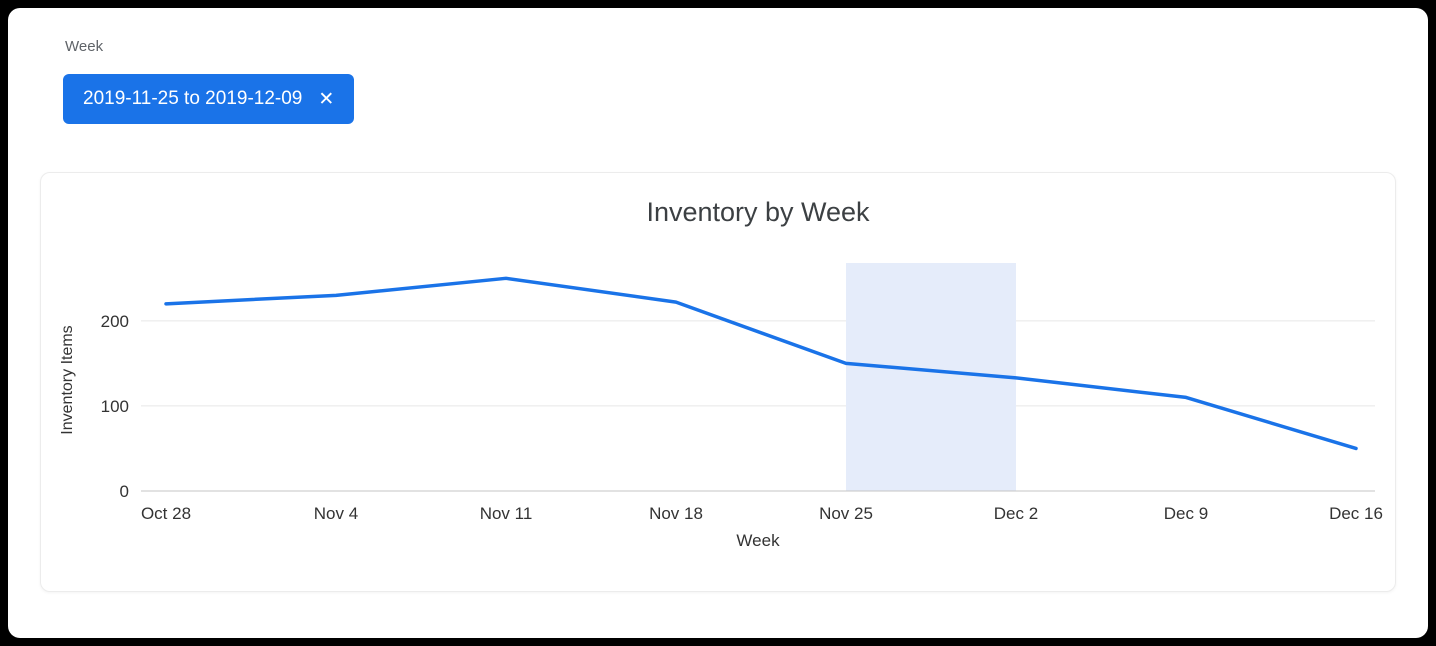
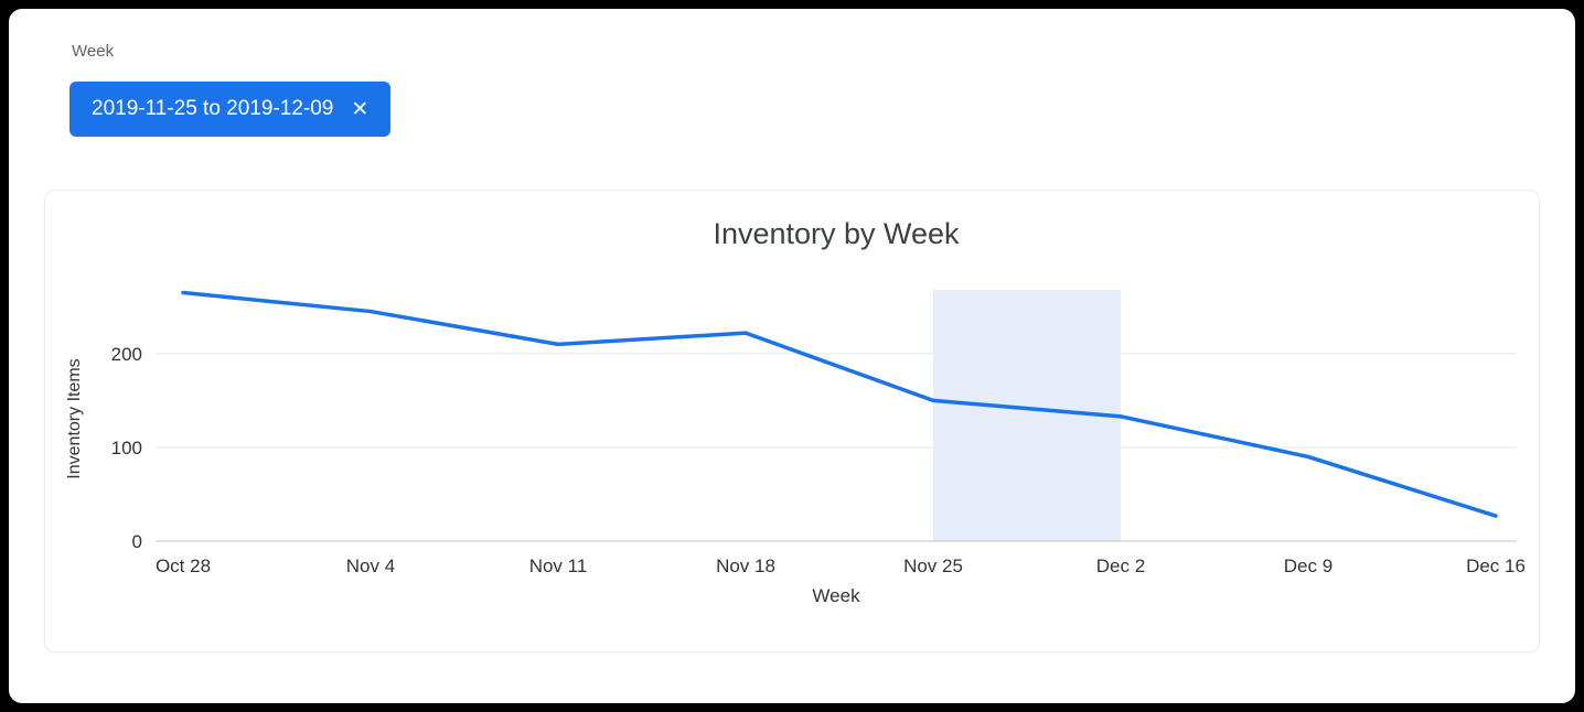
Oct 28: 220 -> 260
Nov 4: 230 -> 240
Nov 11: 250 -> 210
Dec 9: 110 -> 90
Dec 16: 50 -> 30
